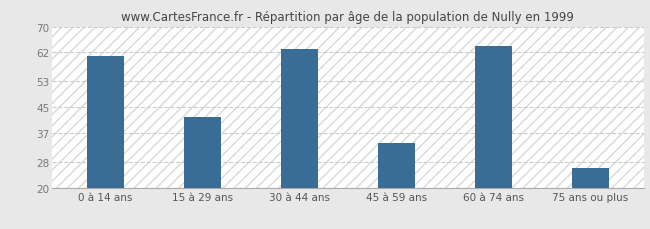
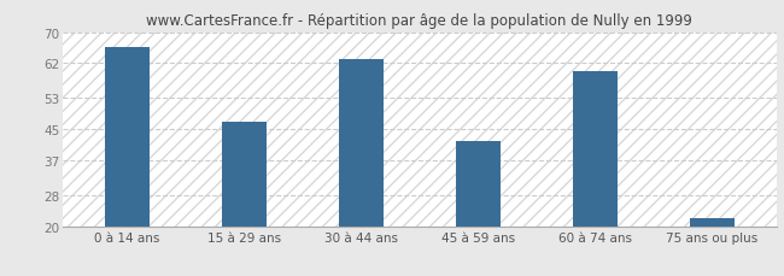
0 à 14 ans: 61 -> 66
15 à 29 ans: 42 -> 47
45 à 59 ans: 34 -> 42
60 à 74 ans: 64 -> 60
75 ans ou plus: 26 -> 22
